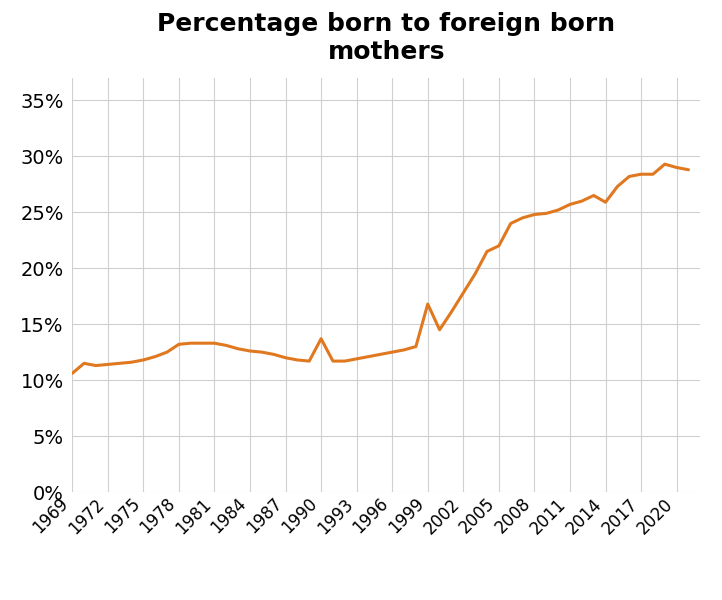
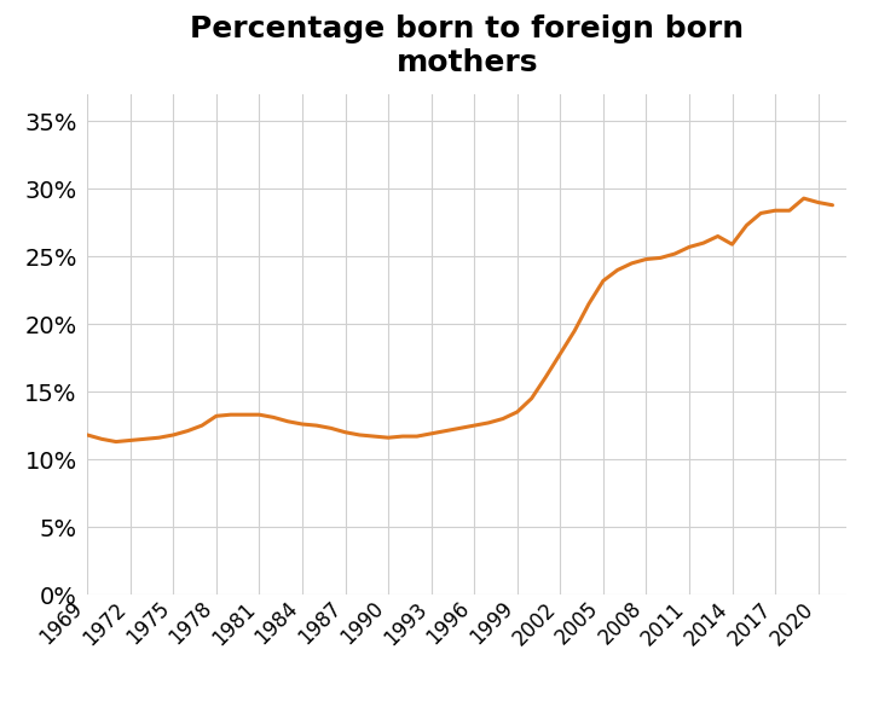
1969: 10.6% -> 11.8%
1990: 13.7% -> 11.6%
1999: 16.8% -> 13.5%
2005: 22.0% -> 23.2%
